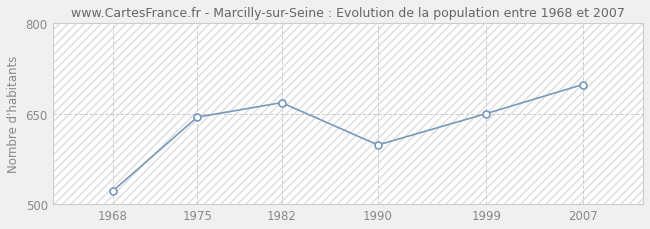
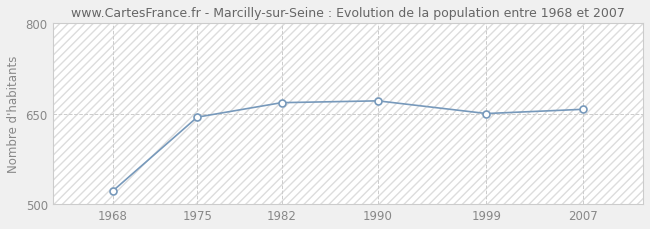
1990: 598 -> 671
2007: 698 -> 657
